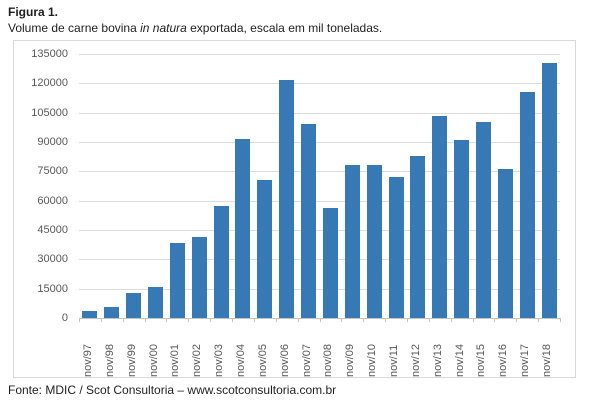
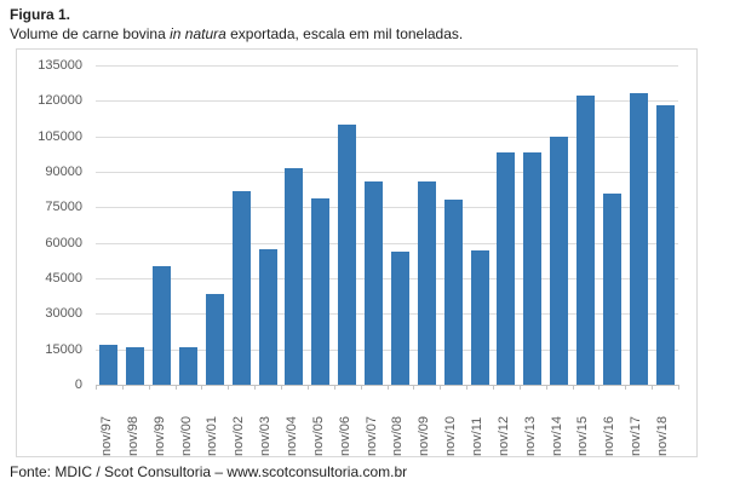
nov/97: 4000 -> 17000
nov/98: 6000 -> 16000
nov/99: 13000 -> 50000
nov/02: 42000 -> 82000
nov/05: 71000 -> 79000
nov/06: 122000 -> 110000
nov/07: 99000 -> 86000
nov/09: 78000 -> 86000
nov/11: 72000 -> 57000
nov/12: 83000 -> 98000
nov/13: 103000 -> 98000
nov/14: 91000 -> 105000
nov/15: 100000 -> 122000
nov/16: 76000 -> 81000
nov/17: 116000 -> 123000
nov/18: 130000 -> 118000
